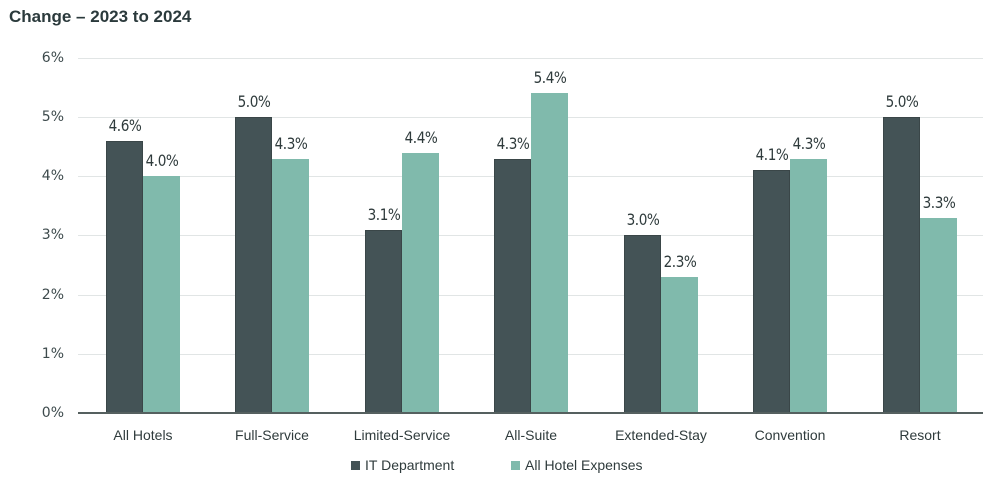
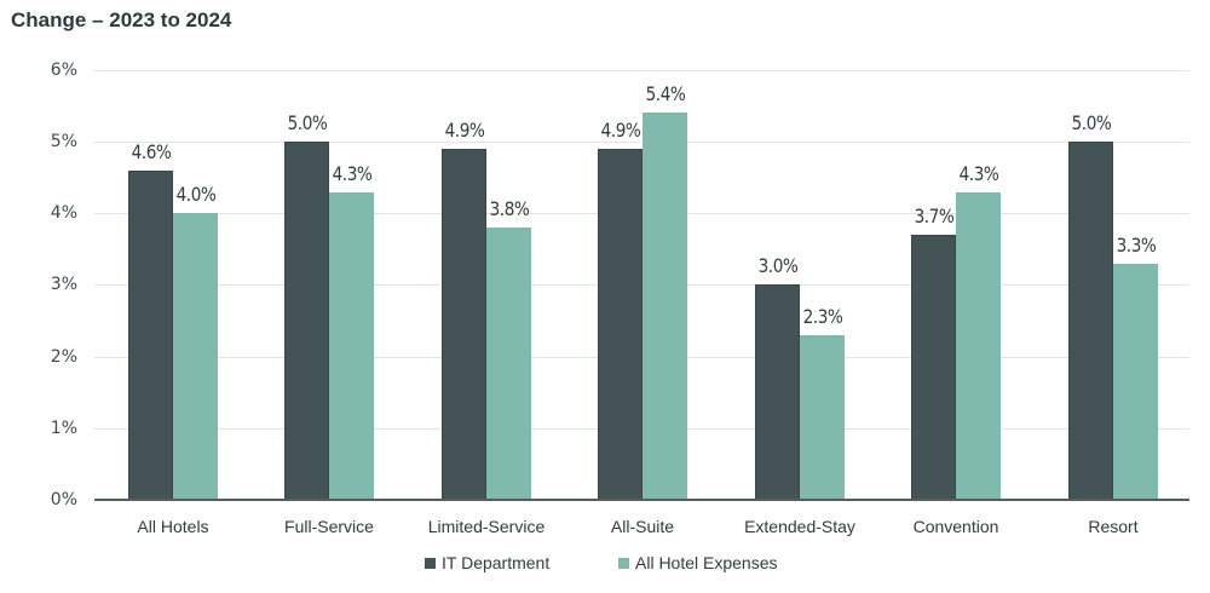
IT Department/Limited-Service: 3.1% -> 4.9%
All Hotel Expenses/Limited-Service: 4.4% -> 3.8%
IT Department/All-Suite: 4.3% -> 4.9%
IT Department/Convention: 4.1% -> 3.7%
